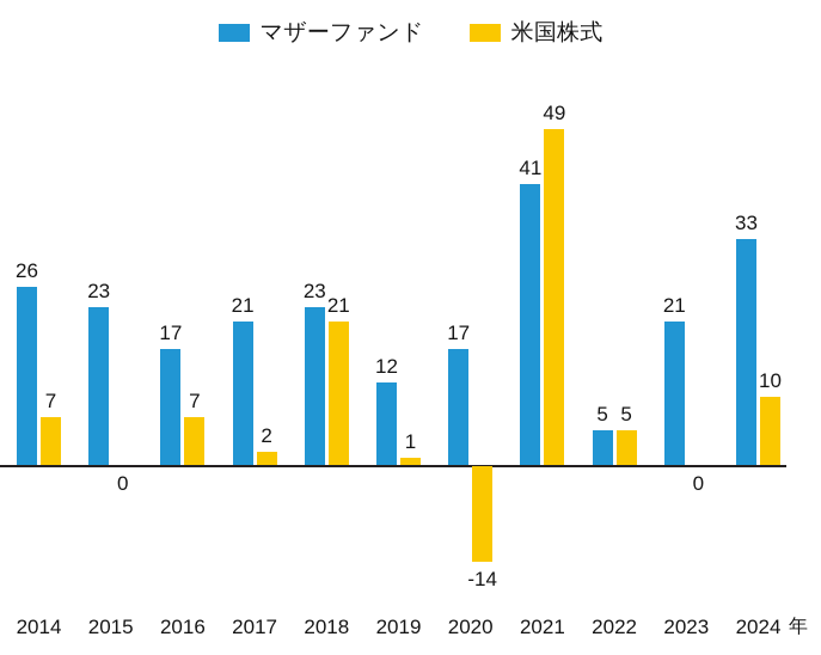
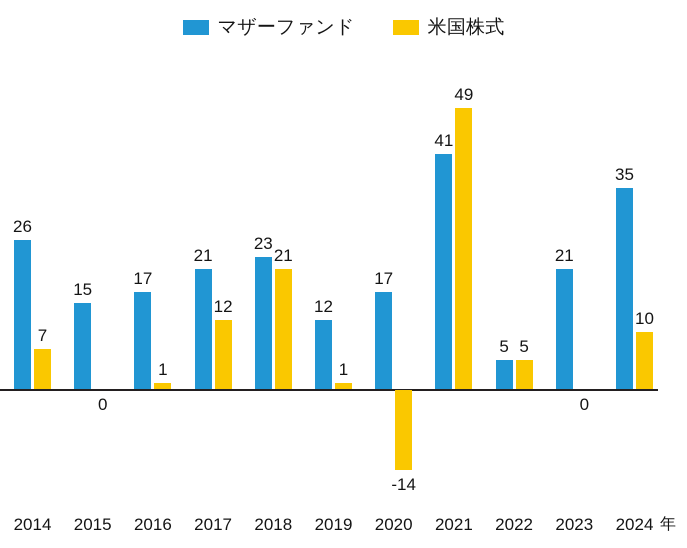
マザーファンド/2015: 23 -> 15
米国株式/2016: 7 -> 1
米国株式/2017: 2 -> 12
マザーファンド/2024: 33 -> 35
